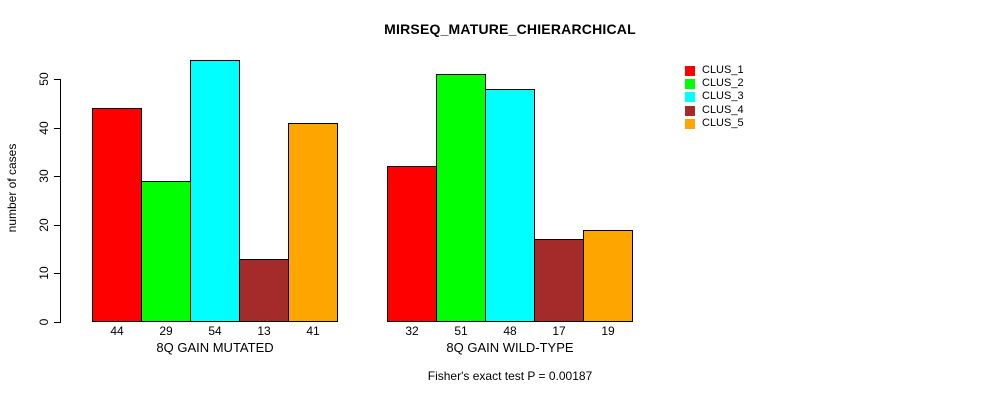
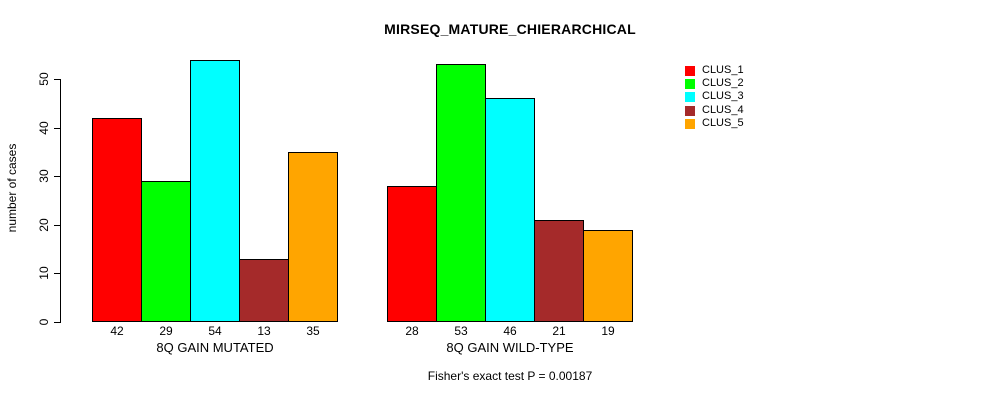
CLUS_1/8Q GAIN MUTATED: 44 -> 42
CLUS_5/8Q GAIN MUTATED: 41 -> 35
CLUS_1/8Q GAIN WILD-TYPE: 32 -> 28
CLUS_2/8Q GAIN WILD-TYPE: 51 -> 53
CLUS_3/8Q GAIN WILD-TYPE: 48 -> 46
CLUS_4/8Q GAIN WILD-TYPE: 17 -> 21
